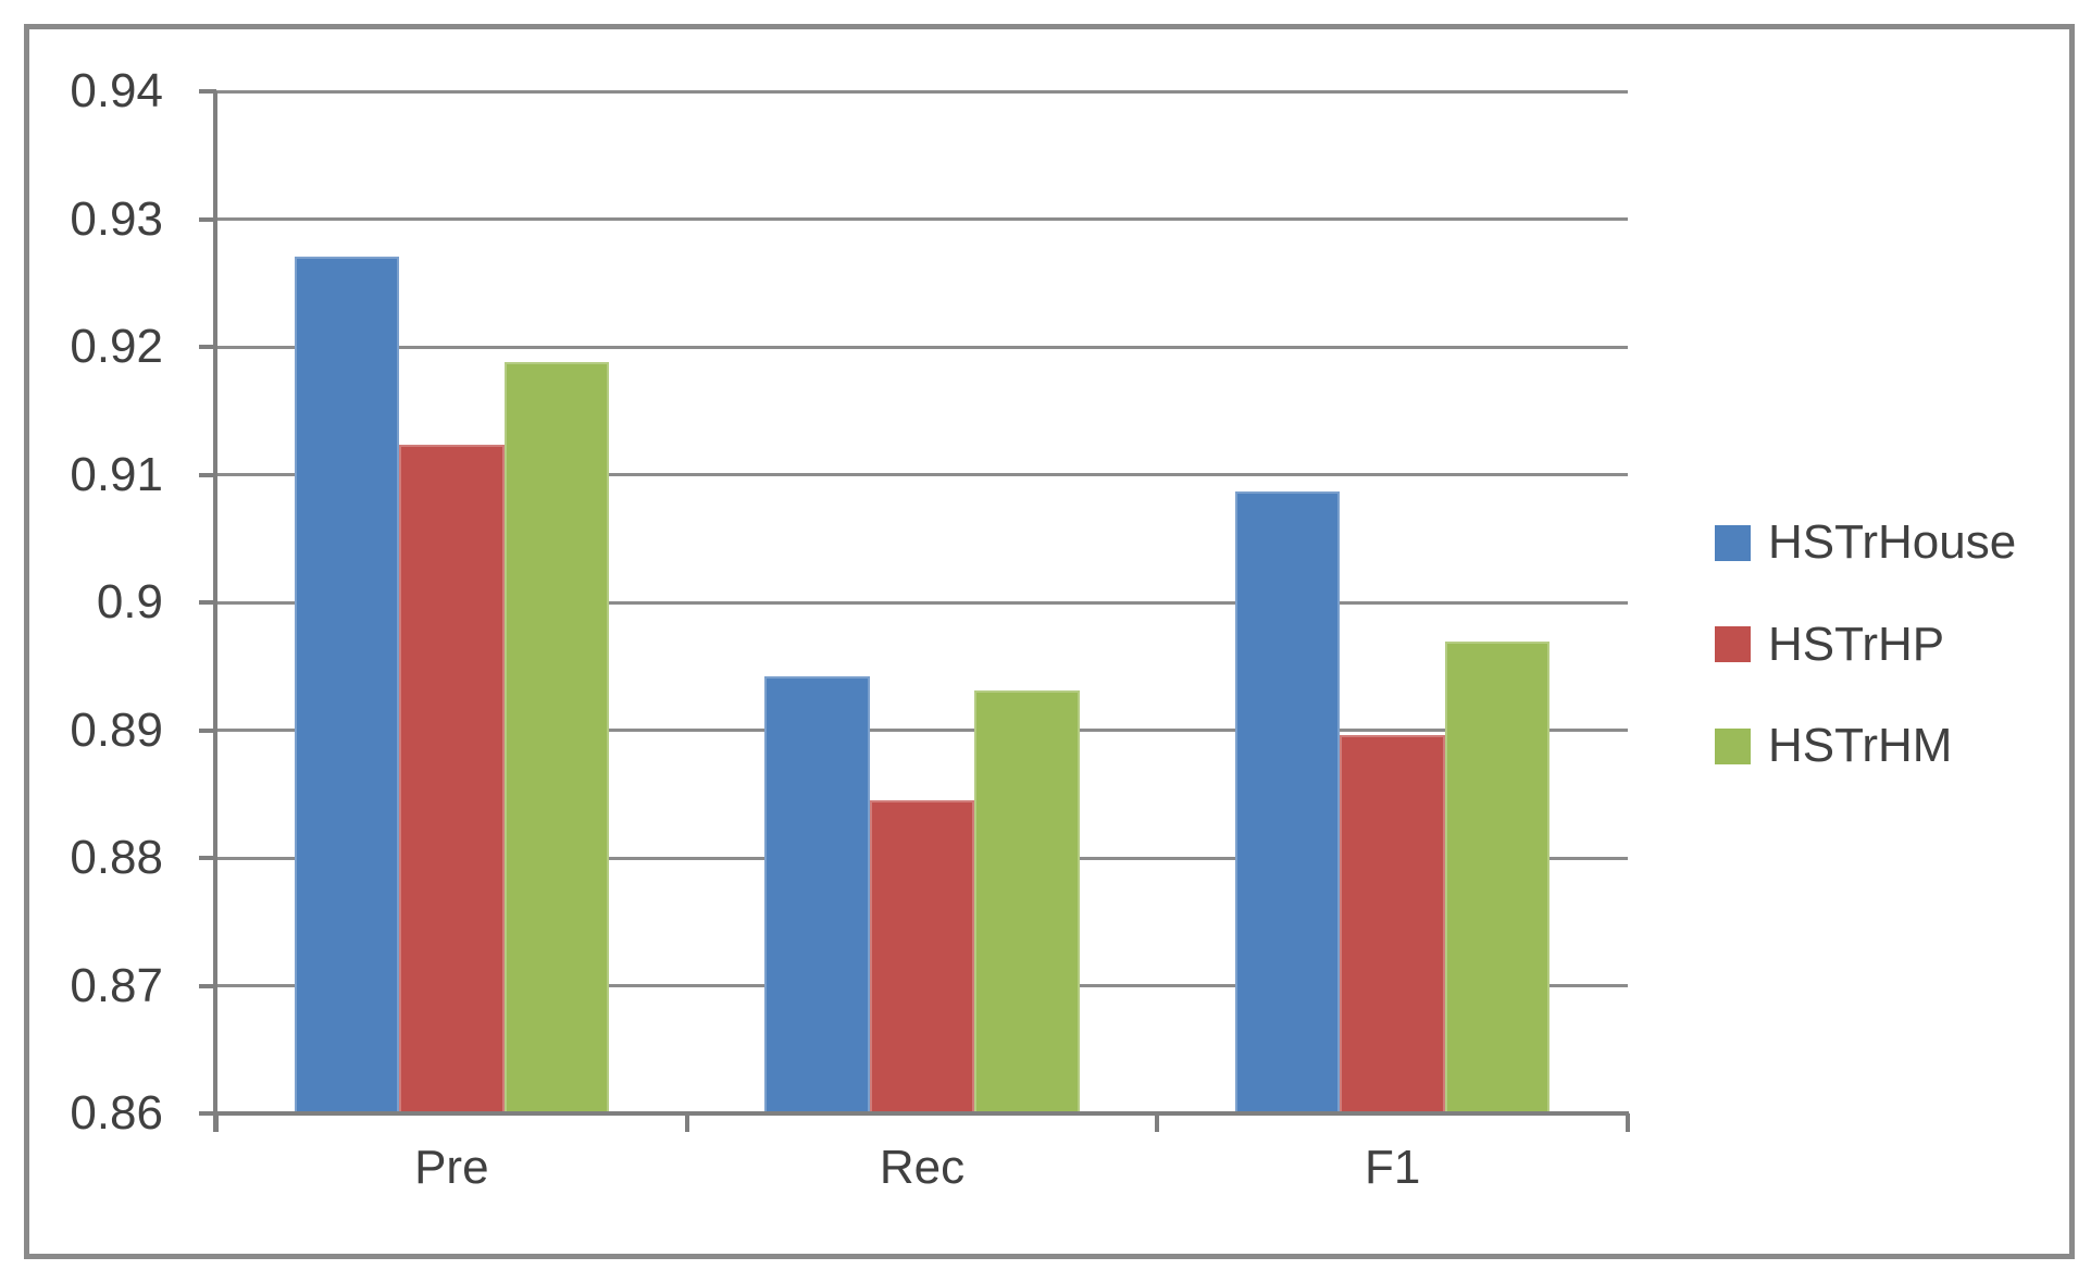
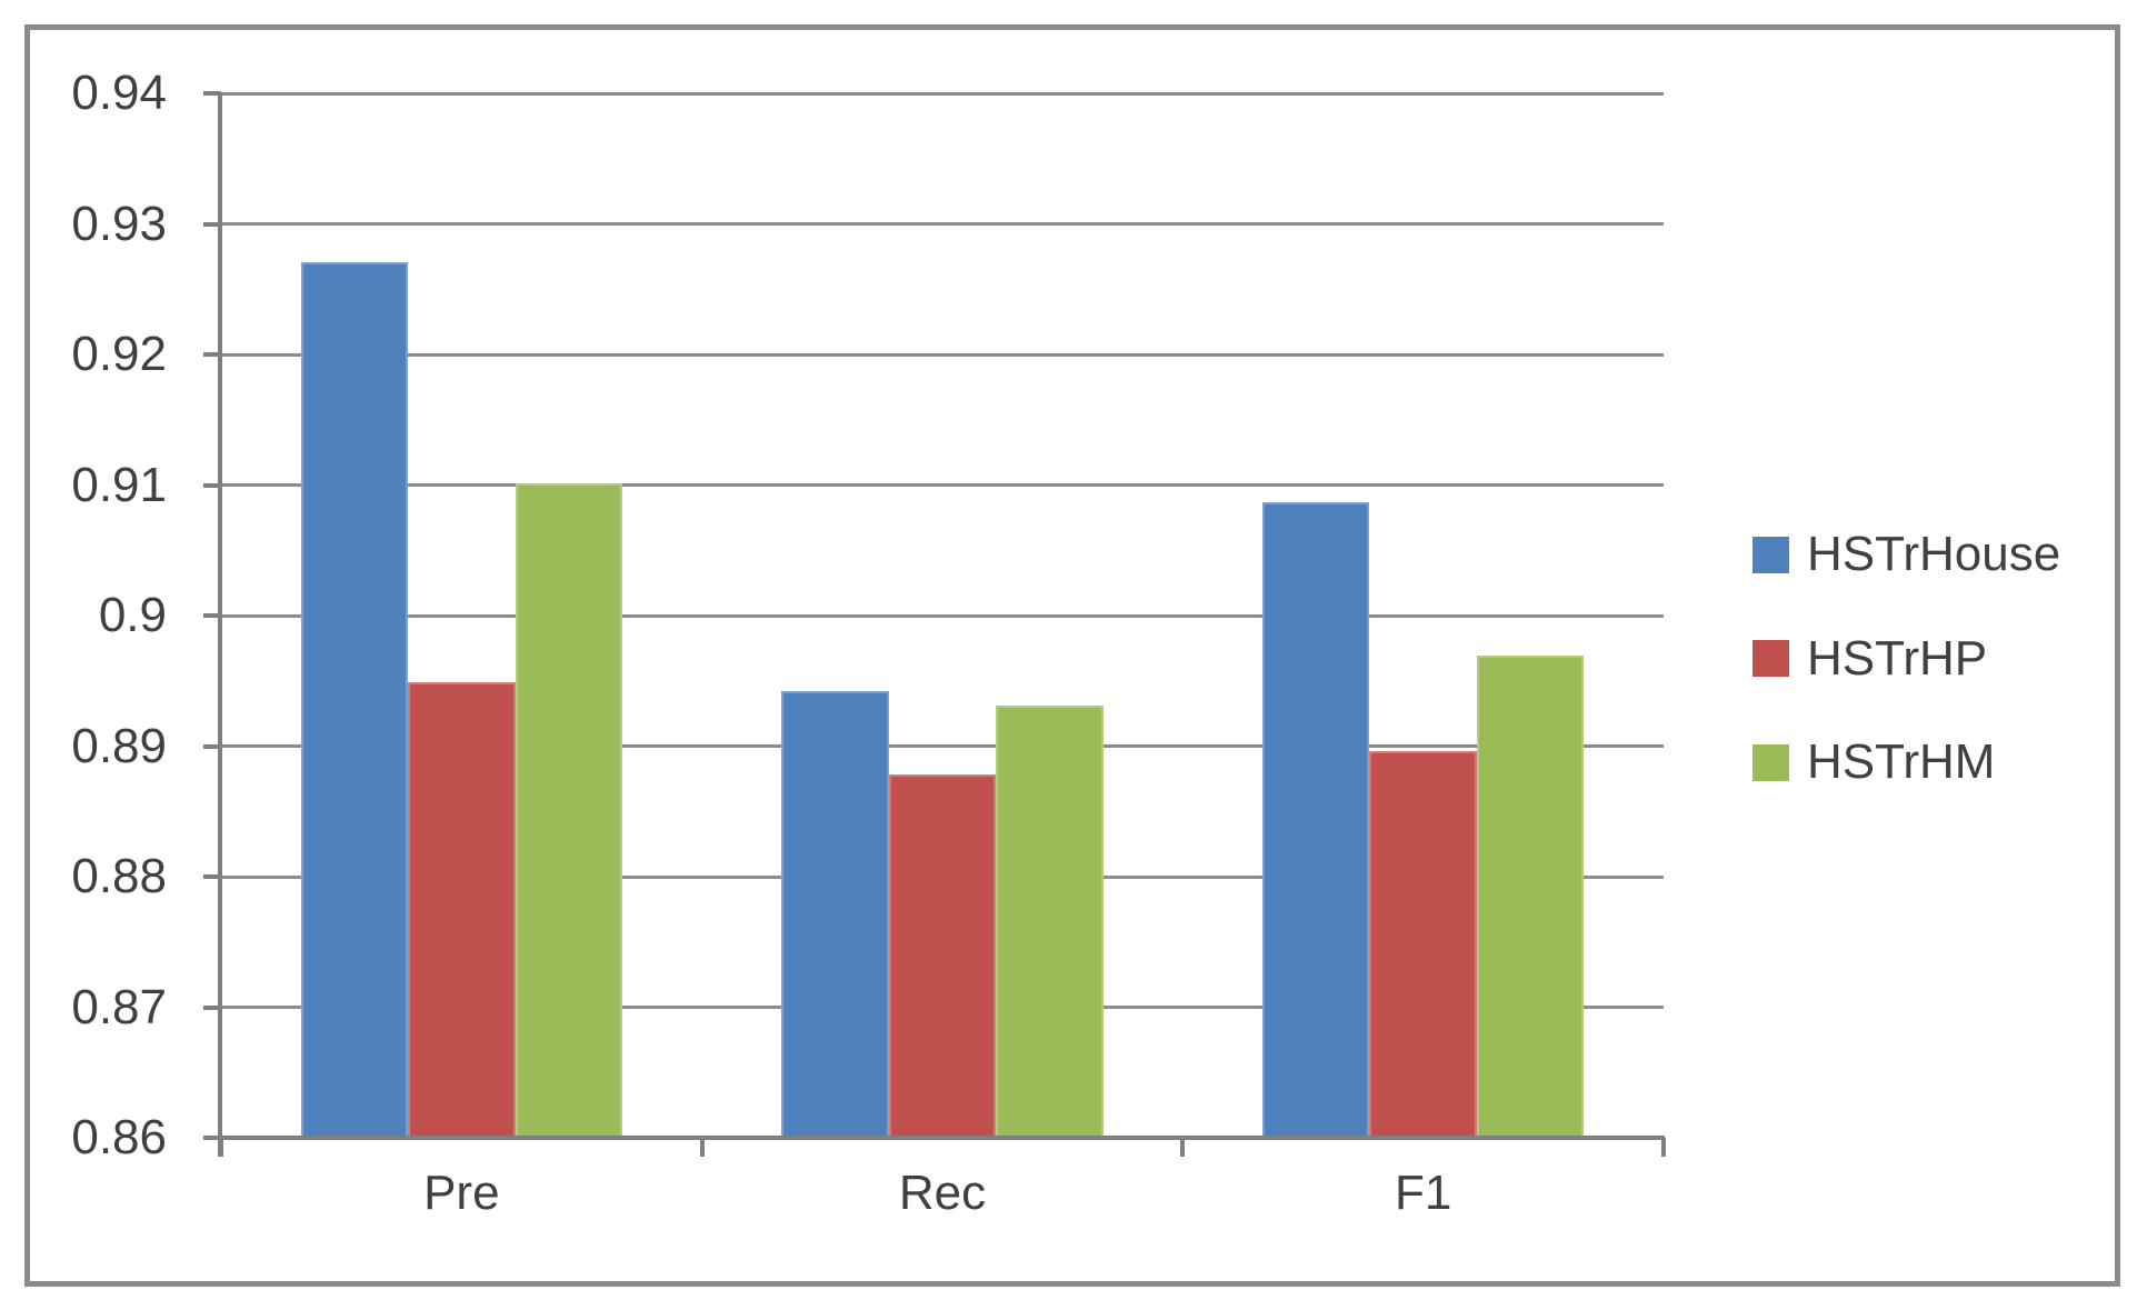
HSTrHP/Pre: 0.9123 -> 0.8949
HSTrHM/Pre: 0.9188 -> 0.9101
HSTrHP/Rec: 0.8845 -> 0.8878
